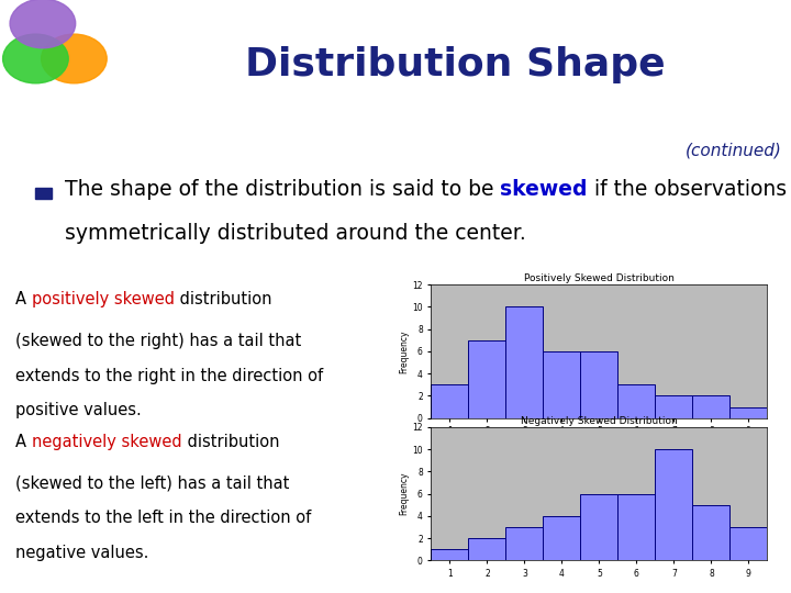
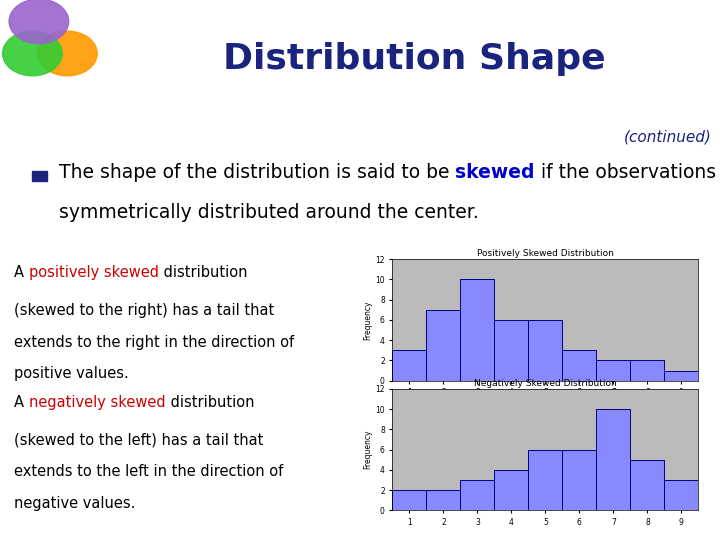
Negatively Skewed Distribution/1: 1 -> 2
